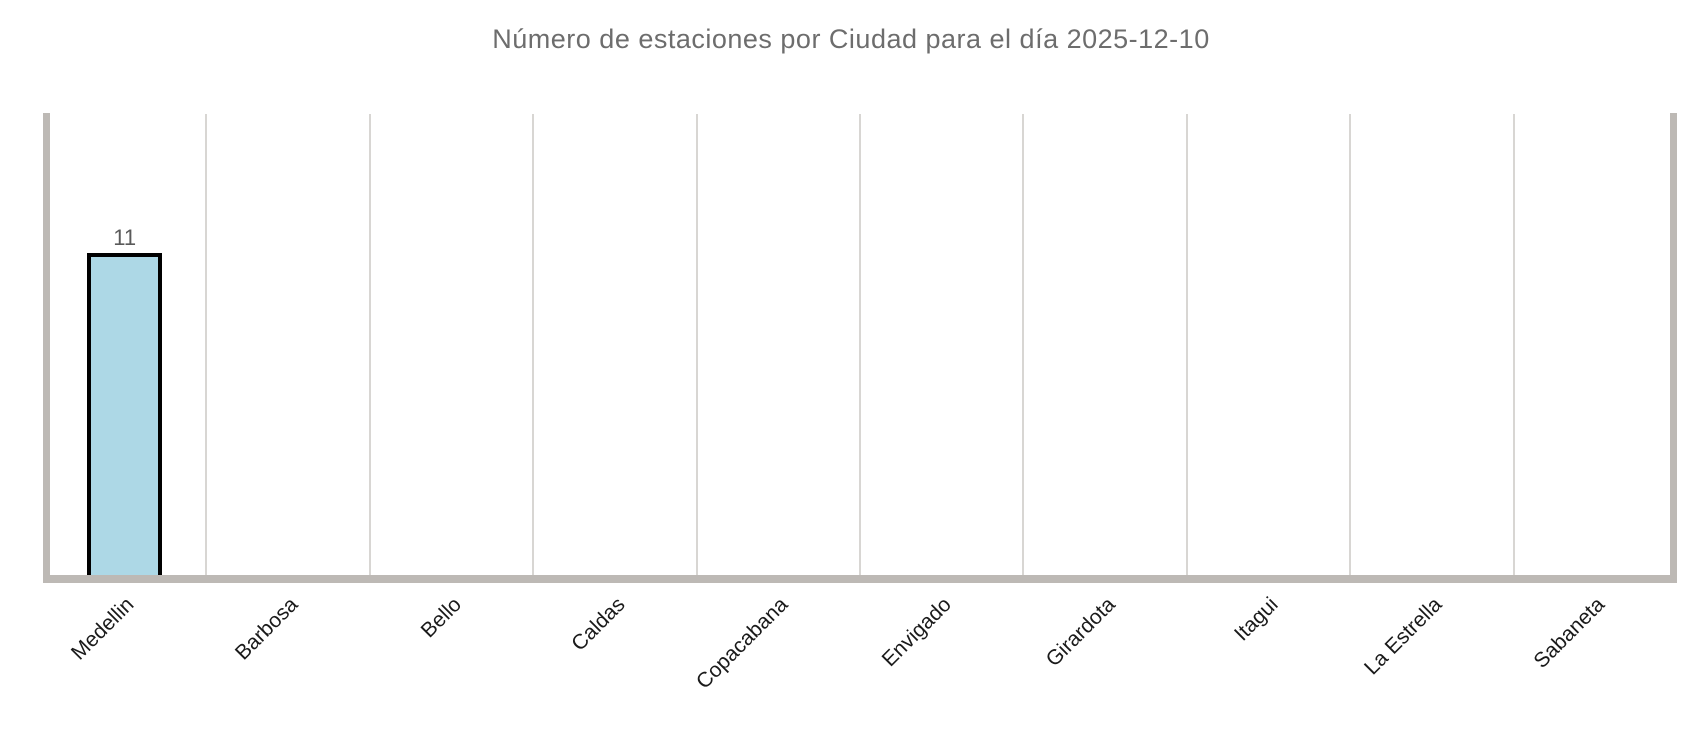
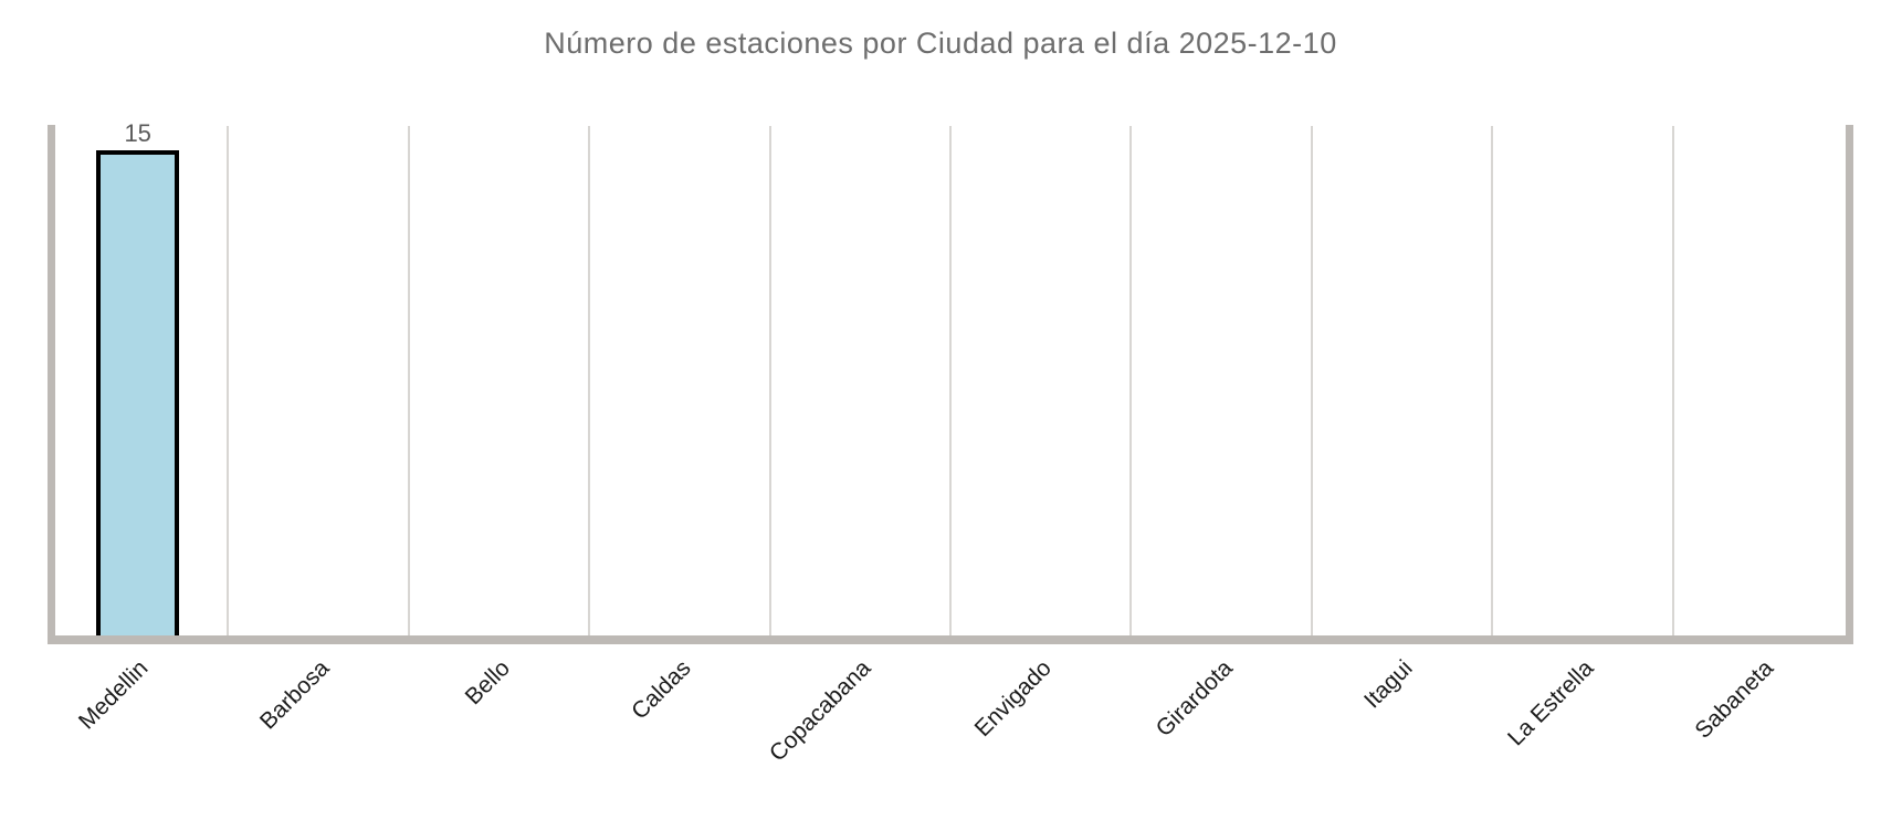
Medellin: 11 -> 15
